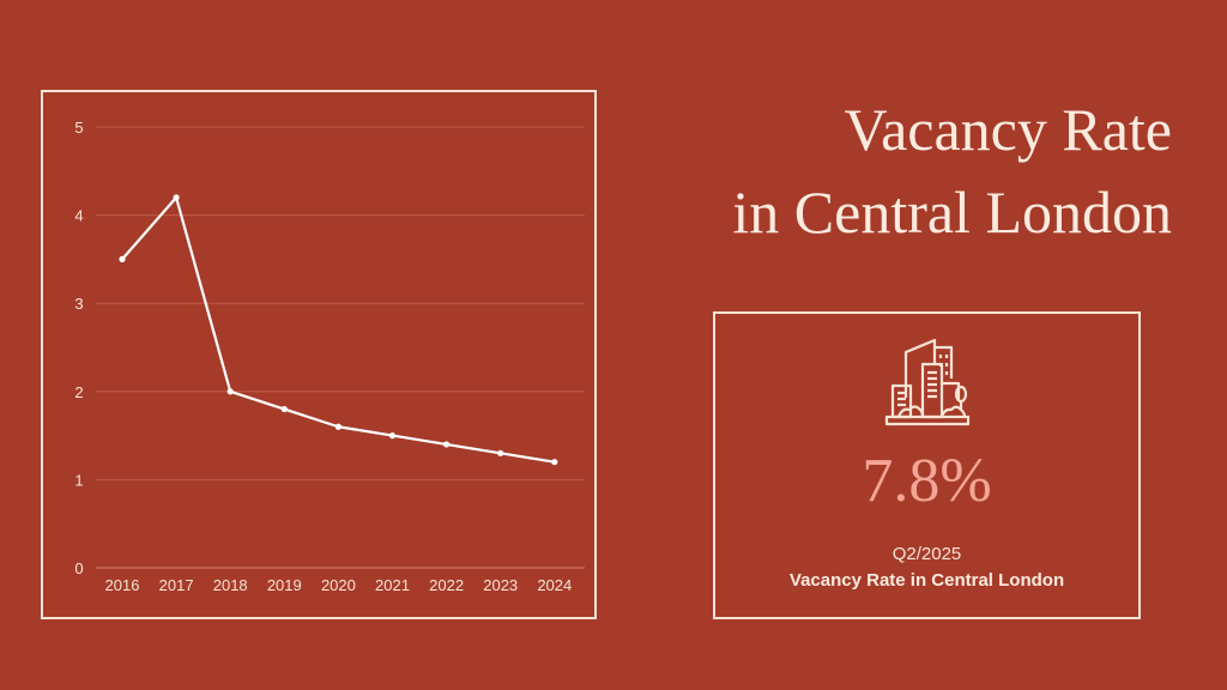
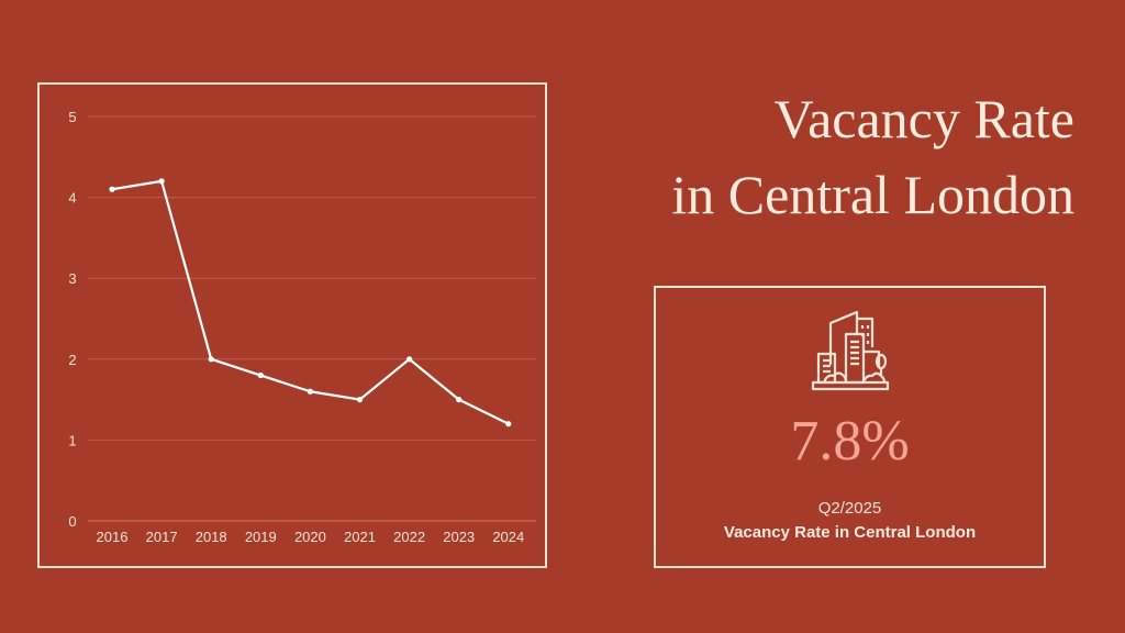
2016: 3.5 -> 4.1
2022: 1.4 -> 2.0
2023: 1.3 -> 1.5
